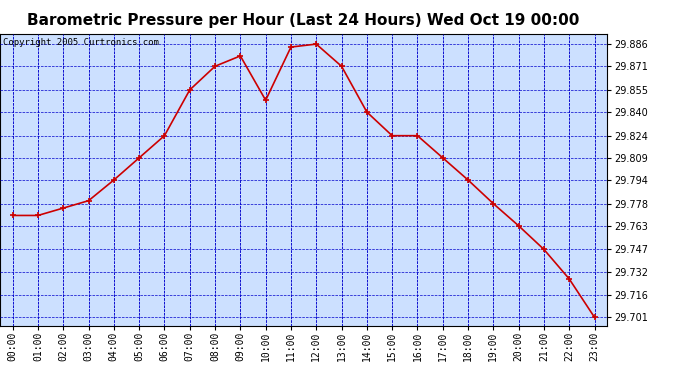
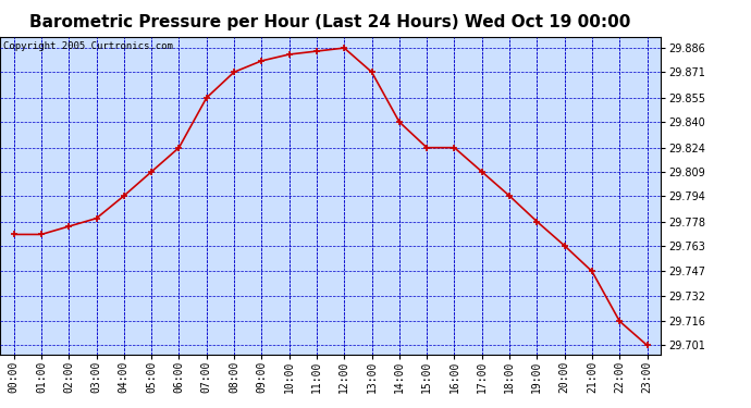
10:00: 29.848 -> 29.882
22:00: 29.727 -> 29.716
